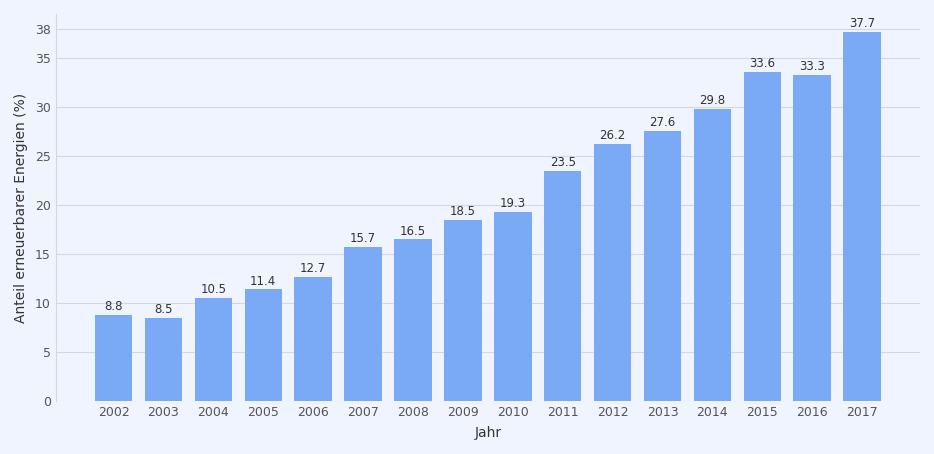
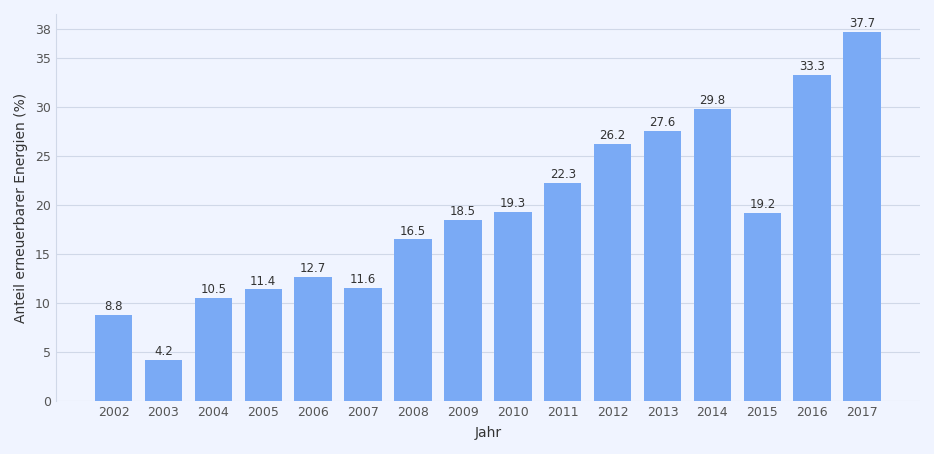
2003: 8.5 -> 4.2
2007: 15.7 -> 11.6
2011: 23.5 -> 22.3
2015: 33.6 -> 19.2
